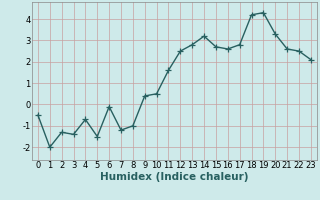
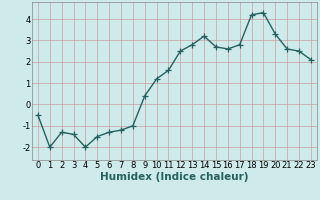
4: -0.7 -> -2.0
6: -0.1 -> -1.3
10: 0.5 -> 1.2
